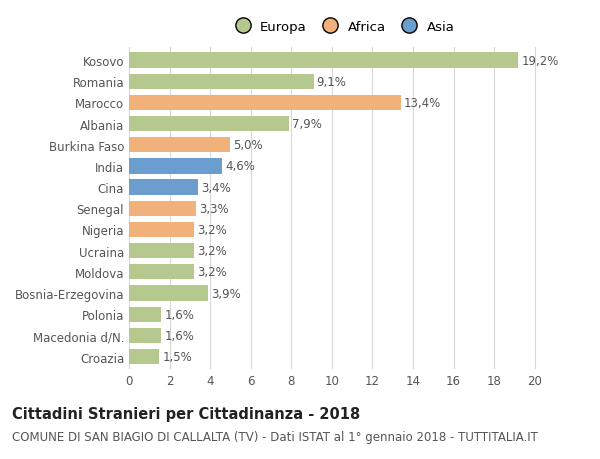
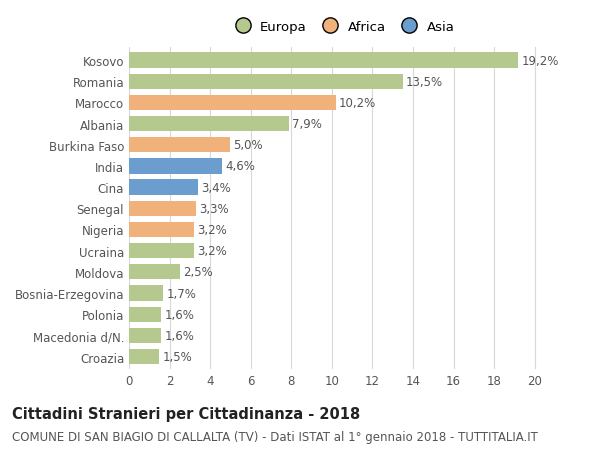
Romania: 9,1% -> 13,5%
Marocco: 13,4% -> 10,2%
Moldova: 3,2% -> 2,5%
Bosnia-Erzegovina: 3,9% -> 1,7%
